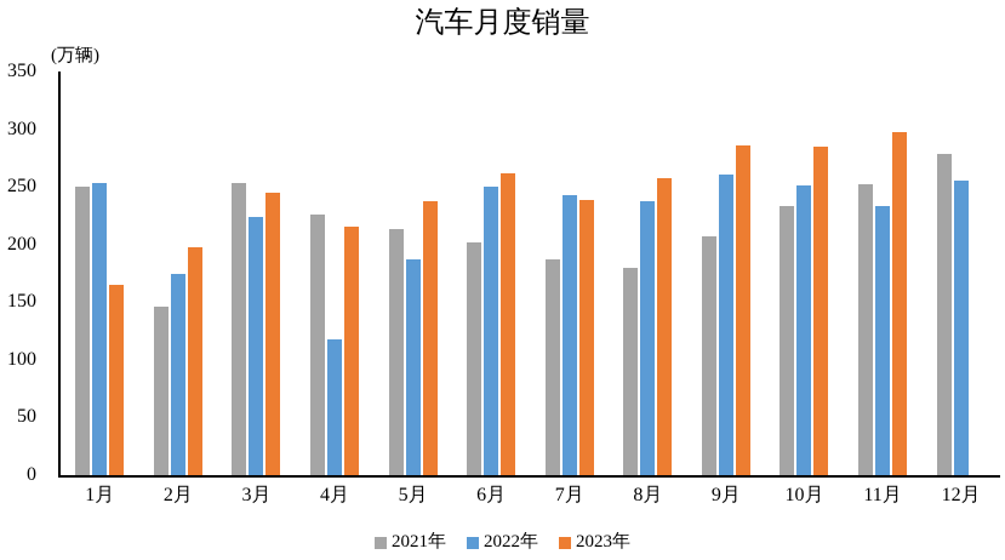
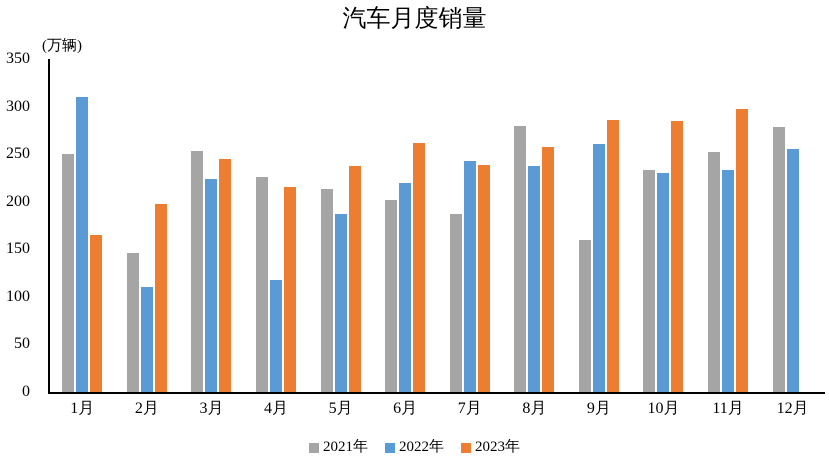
2022年/1月: 250 -> 310
2022年/2月: 170 -> 110
2022年/6月: 250 -> 220
2021年/8月: 180 -> 280
2021年/9月: 210 -> 160
2022年/10月: 250 -> 230
